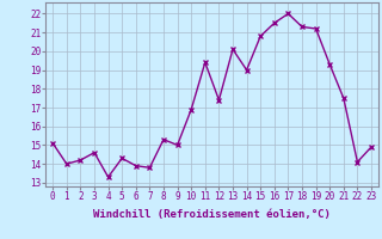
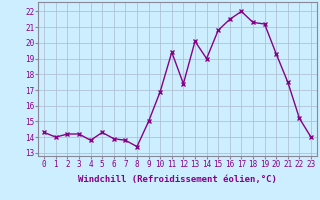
0: 15.1 -> 14.3
3: 14.6 -> 14.2
4: 13.3 -> 13.8
8: 15.3 -> 13.4
22: 14.1 -> 15.2
23: 14.9 -> 14.0
